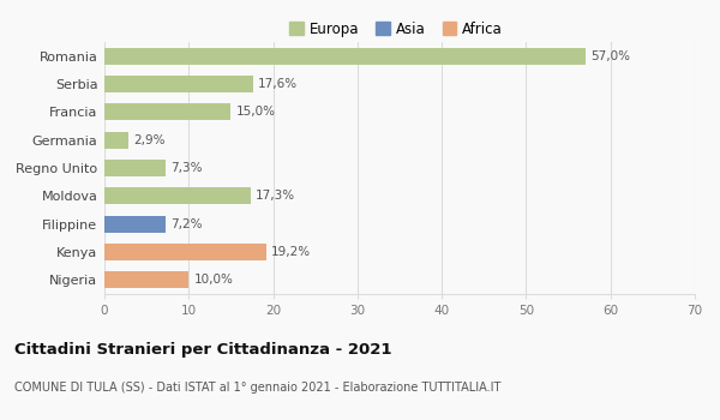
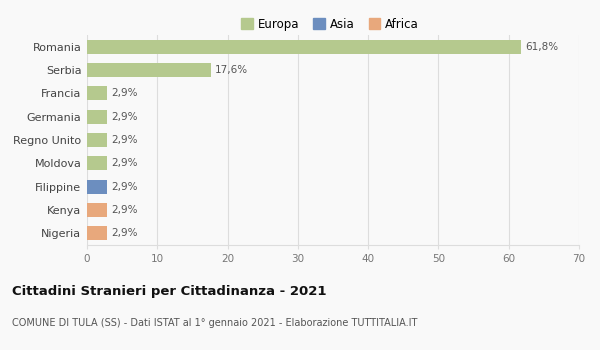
Romania: 57,0% -> 61,8%
Francia: 15,0% -> 2,9%
Regno Unito: 7,3% -> 2,9%
Moldova: 17,3% -> 2,9%
Filippine: 7,2% -> 2,9%
Kenya: 19,2% -> 2,9%
Nigeria: 10,0% -> 2,9%
